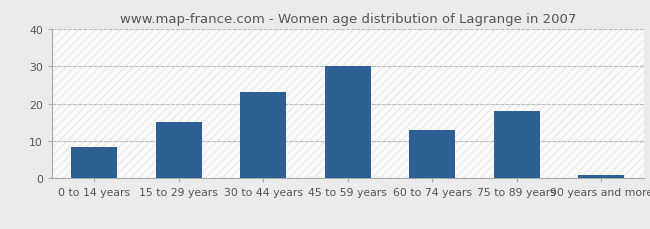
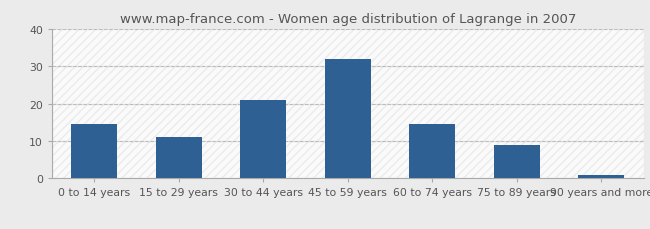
0 to 14 years: 8.5 -> 14.5
15 to 29 years: 15.0 -> 11.0
30 to 44 years: 23.0 -> 21.0
45 to 59 years: 30.0 -> 32.0
60 to 74 years: 13.0 -> 14.5
75 to 89 years: 18.0 -> 9.0
